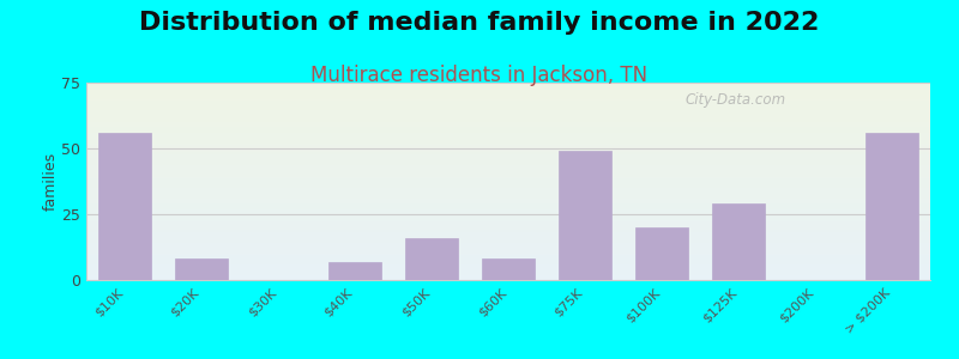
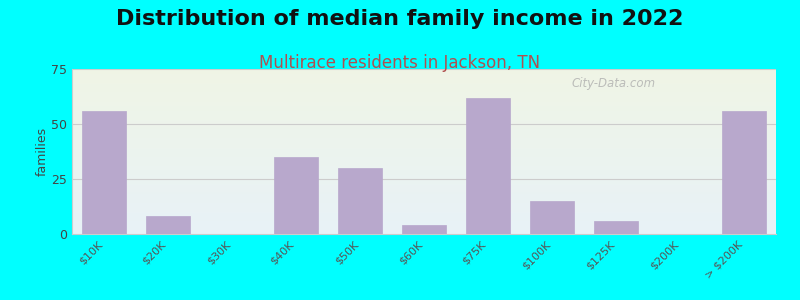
$40K: 7 -> 35
$50K: 16 -> 30
$60K: 8 -> 4
$75K: 49 -> 62
$100K: 20 -> 15
$125K: 29 -> 6
